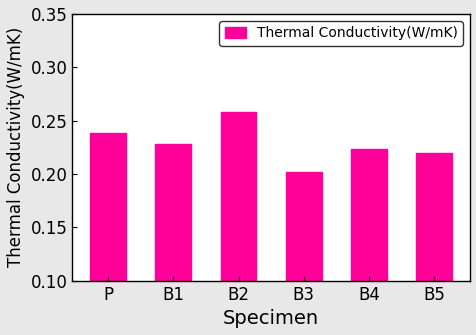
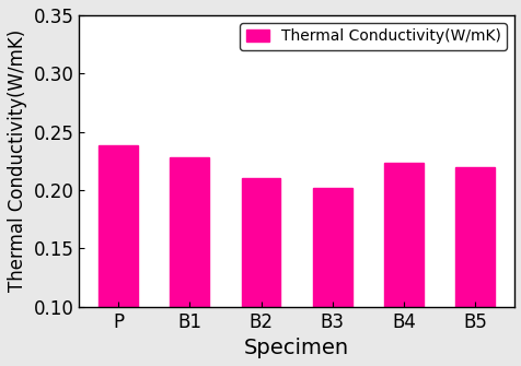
B2: 0.258 -> 0.210
